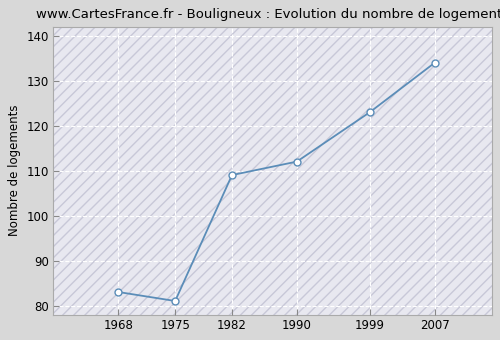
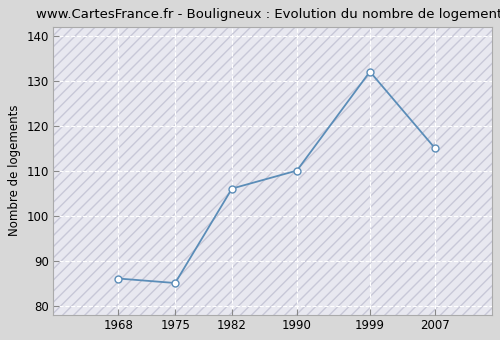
1968: 83 -> 86
1975: 81 -> 85
1982: 109 -> 106
1990: 112 -> 110
1999: 123 -> 132
2007: 134 -> 115
